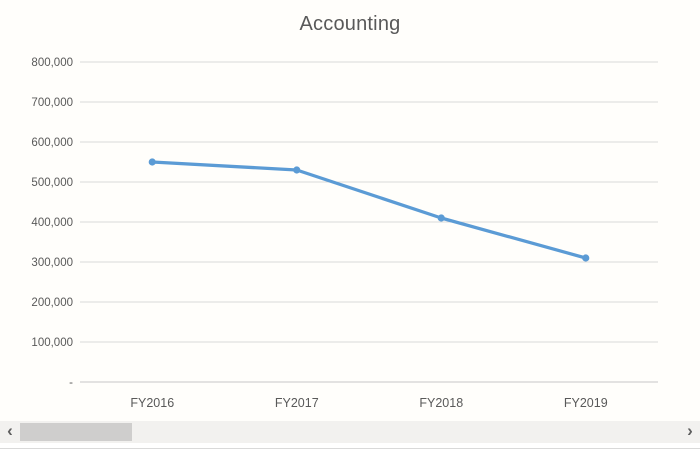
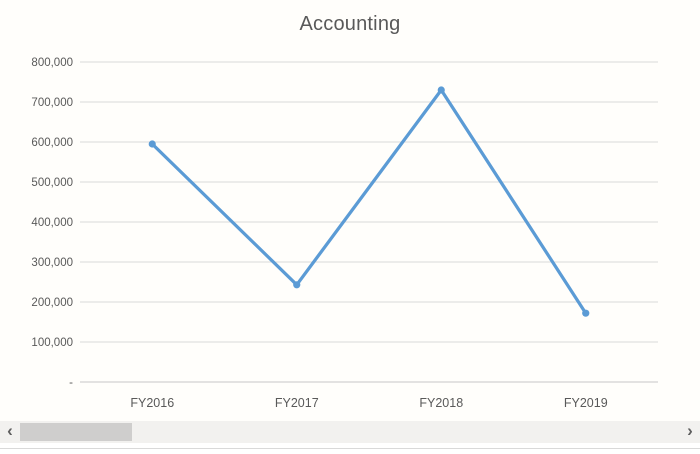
FY2016: 550000 -> 600000
FY2017: 530000 -> 240000
FY2018: 410000 -> 730000
FY2019: 310000 -> 170000
